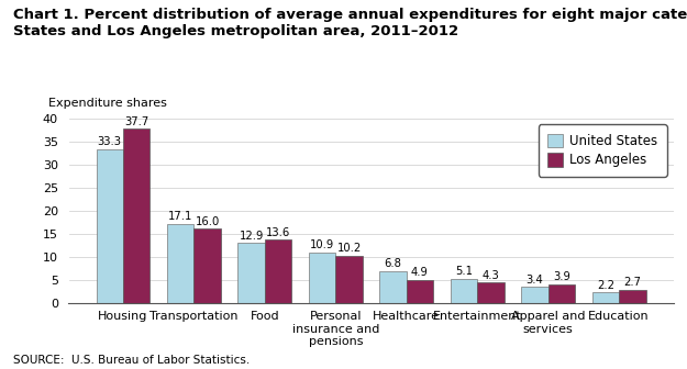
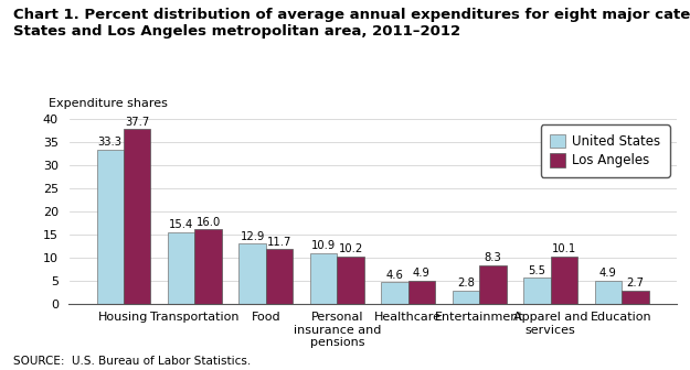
United States/Transportation: 17.1 -> 15.4
Los Angeles/Food: 13.6 -> 11.7
United States/Healthcare: 6.8 -> 4.6
United States/Entertainment: 5.1 -> 2.8
Los Angeles/Entertainment: 4.3 -> 8.3
United States/Apparel and services: 3.4 -> 5.5
Los Angeles/Apparel and services: 3.9 -> 10.1
United States/Education: 2.2 -> 4.9
